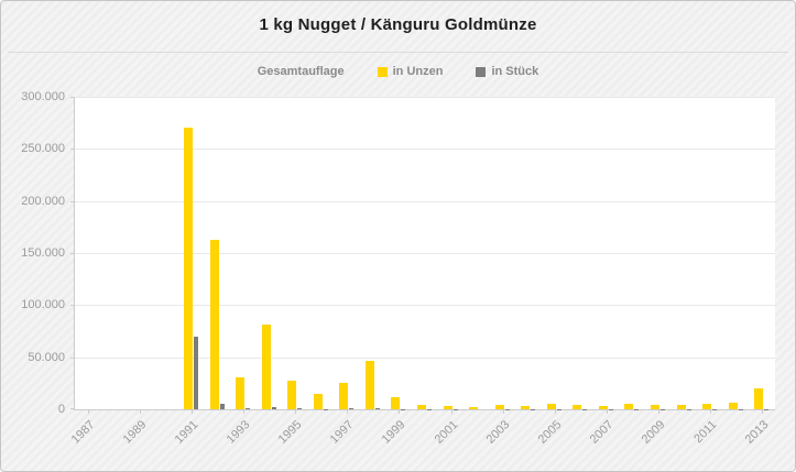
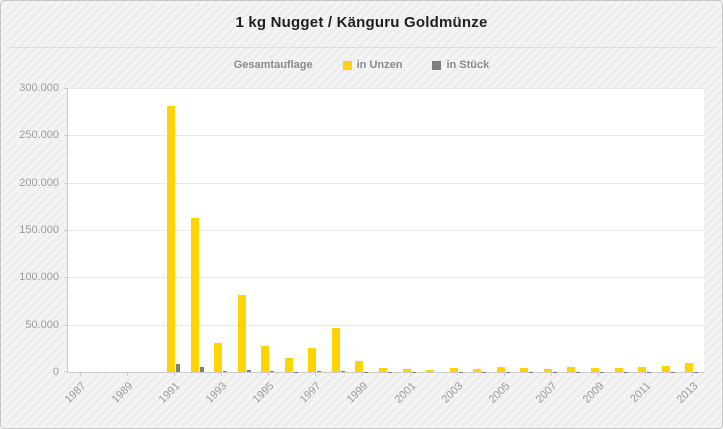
in Unzen/1991: 270000 -> 280000
in Stück/1991: 70000 -> 10000
in Unzen/2013: 20000 -> 10000
